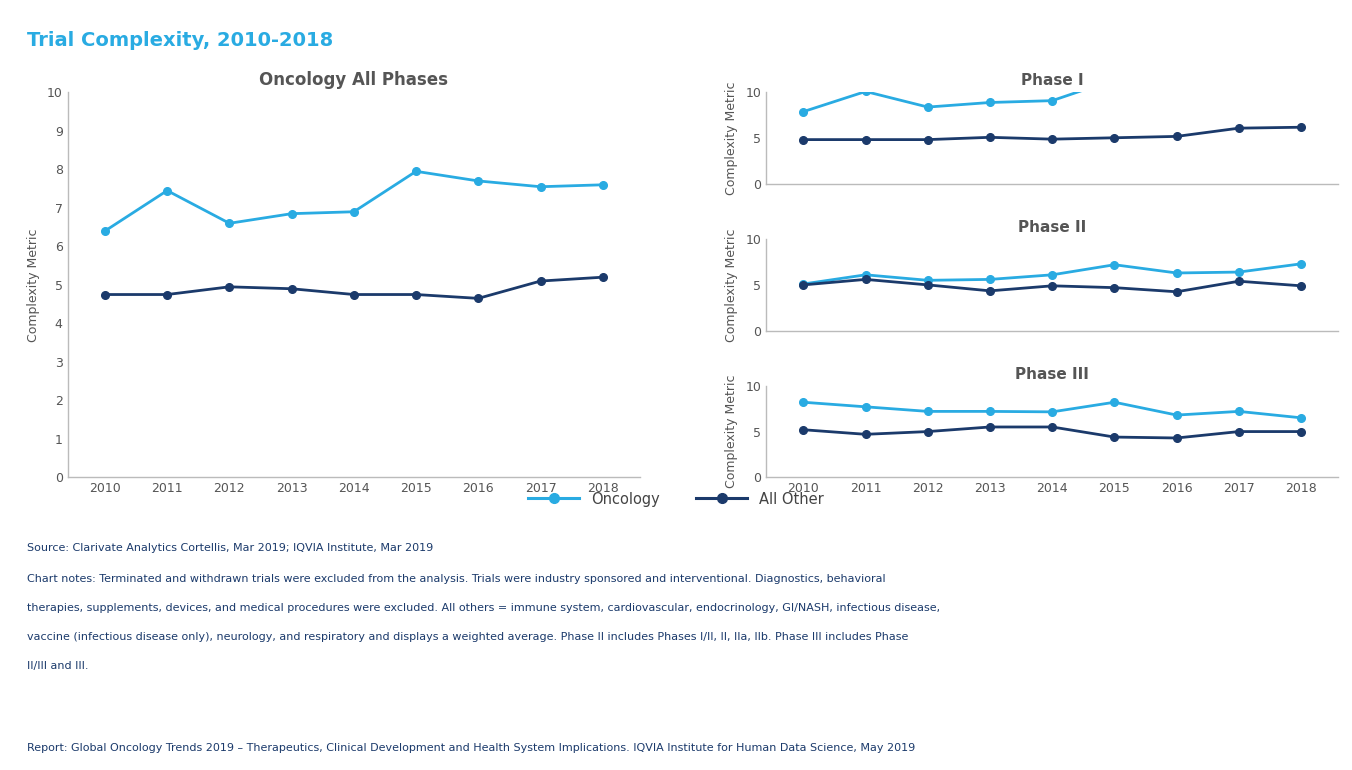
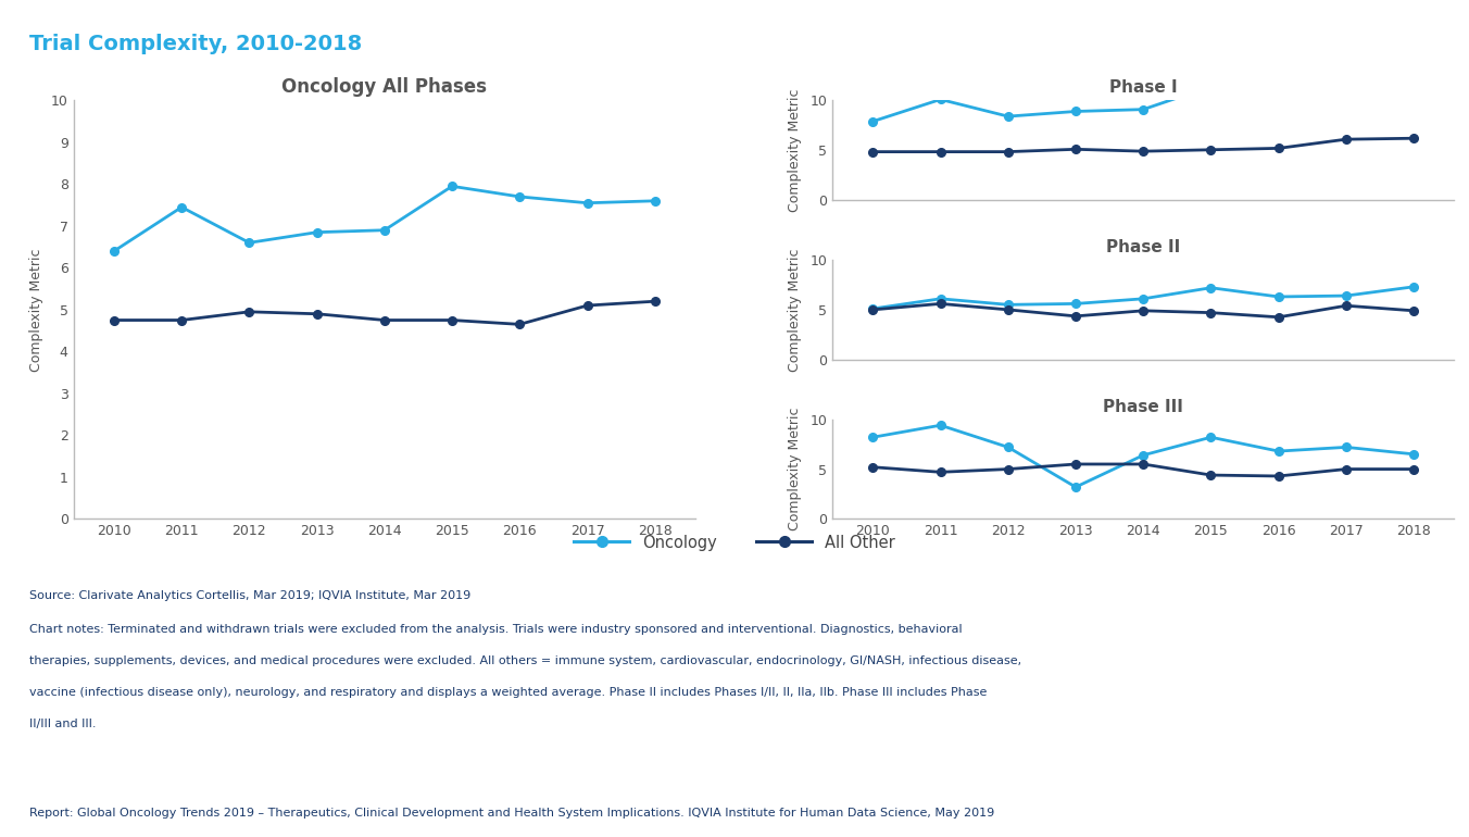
Phase III/Oncology/2011: 7.7 -> 9.4
Phase III/Oncology/2013: 7.2 -> 3.2
Phase III/Oncology/2014: 7.2 -> 6.4
